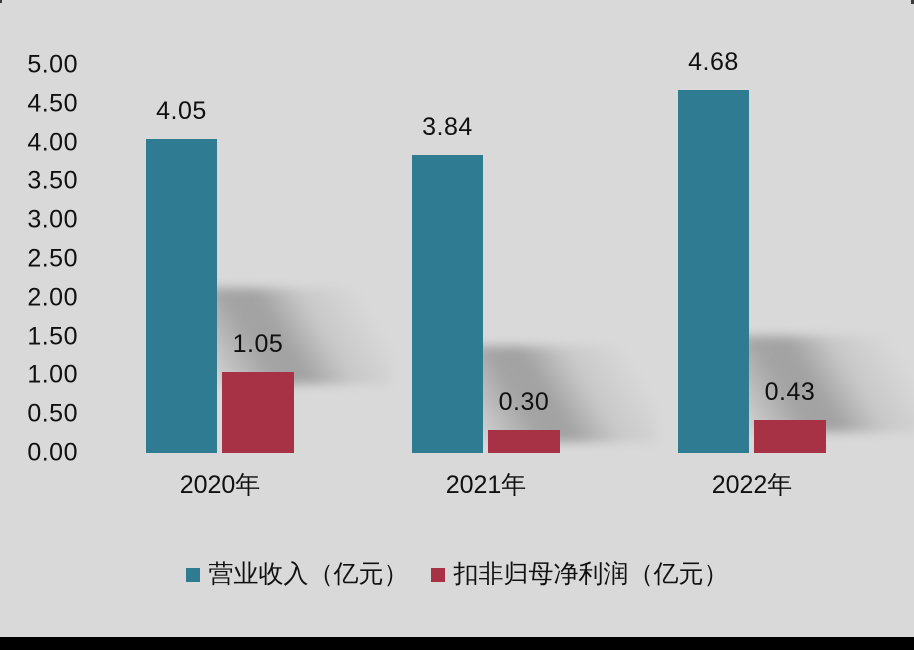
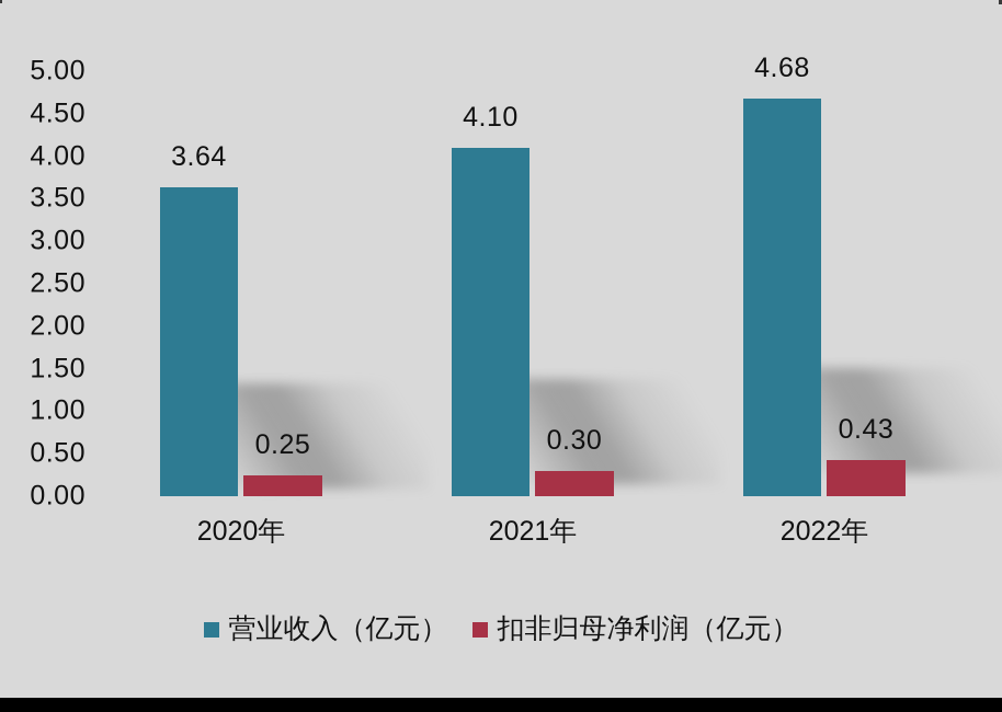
营业收入（亿元）/2020年: 4.05 -> 3.64
扣非归母净利润（亿元）/2020年: 1.05 -> 0.25
营业收入（亿元）/2021年: 3.84 -> 4.10
